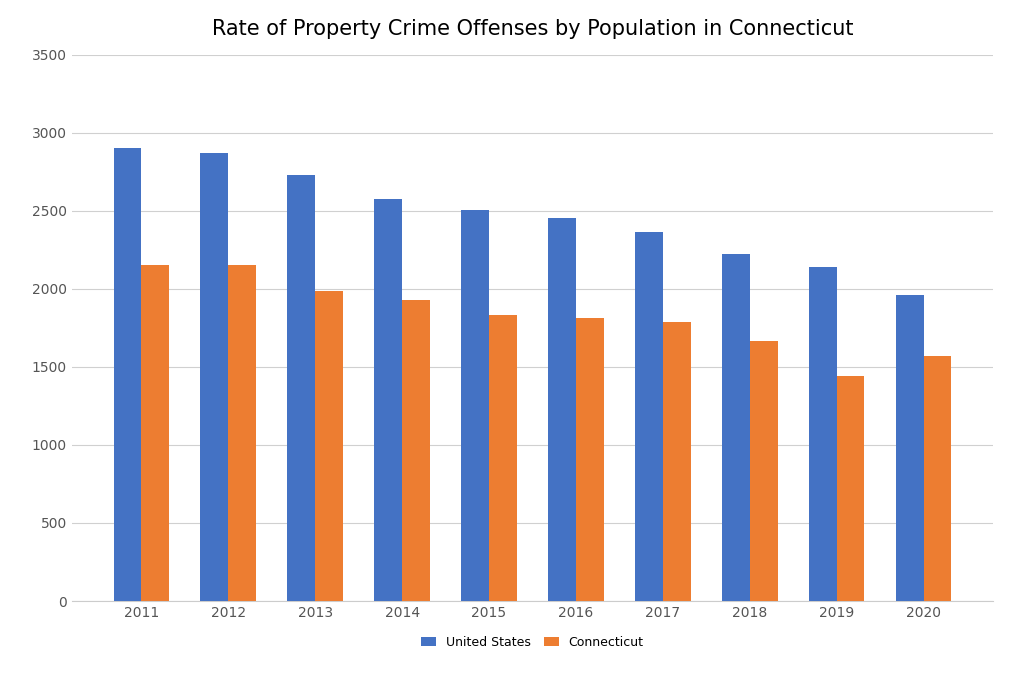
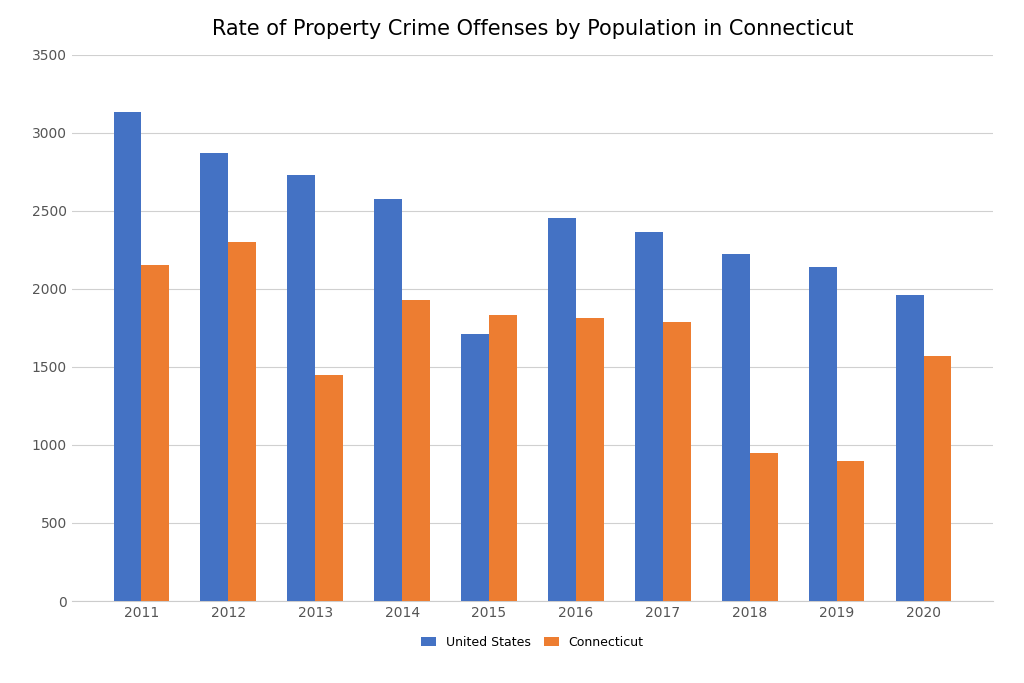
United States/2011: 2900 -> 3130
Connecticut/2012: 2150 -> 2300
Connecticut/2013: 1980 -> 1450
United States/2015: 2510 -> 1710
Connecticut/2018: 1660 -> 950
Connecticut/2019: 1440 -> 900
